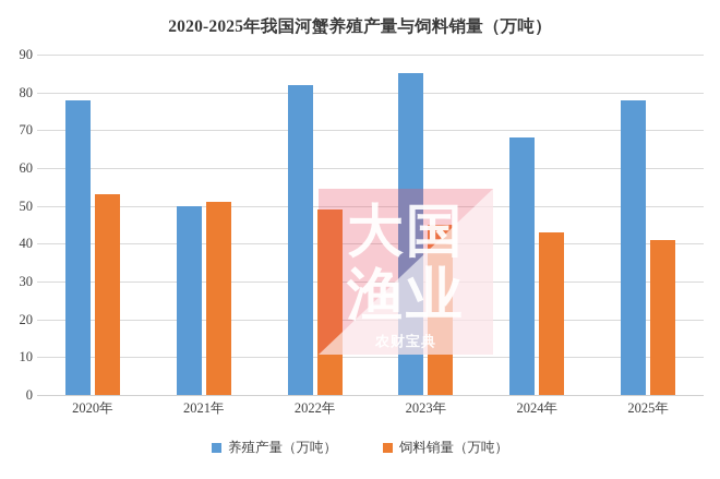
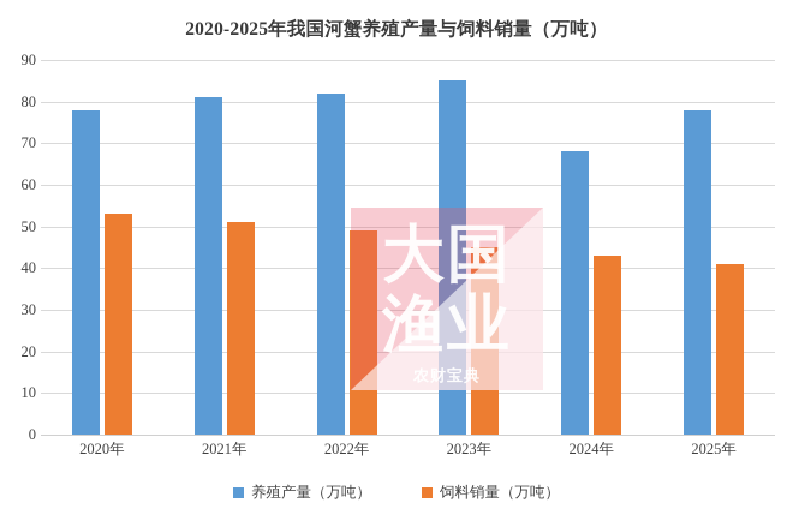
养殖产量（万吨）/2021年: 50 -> 81
